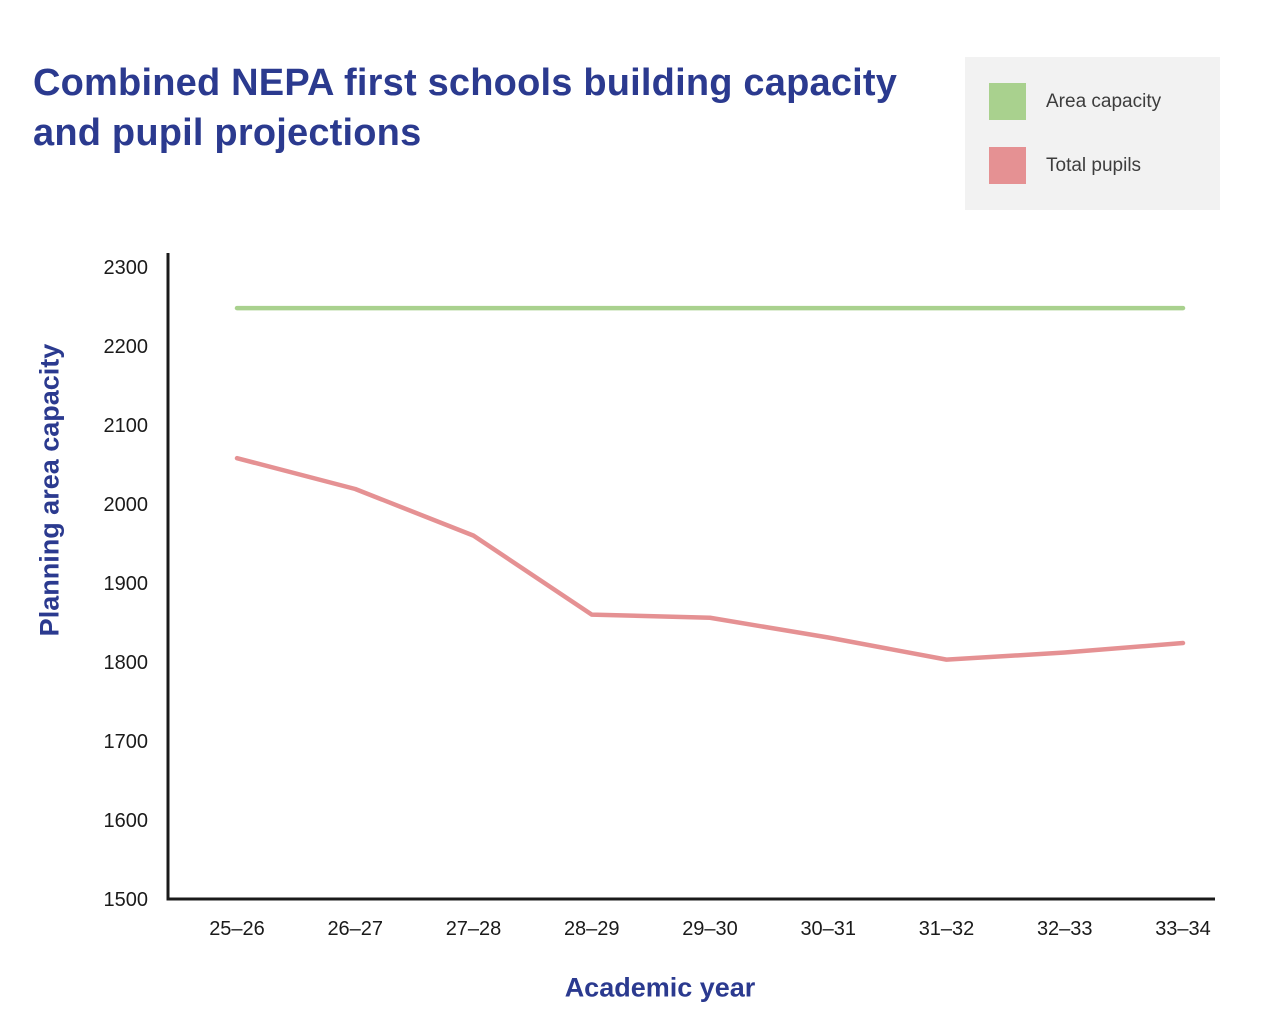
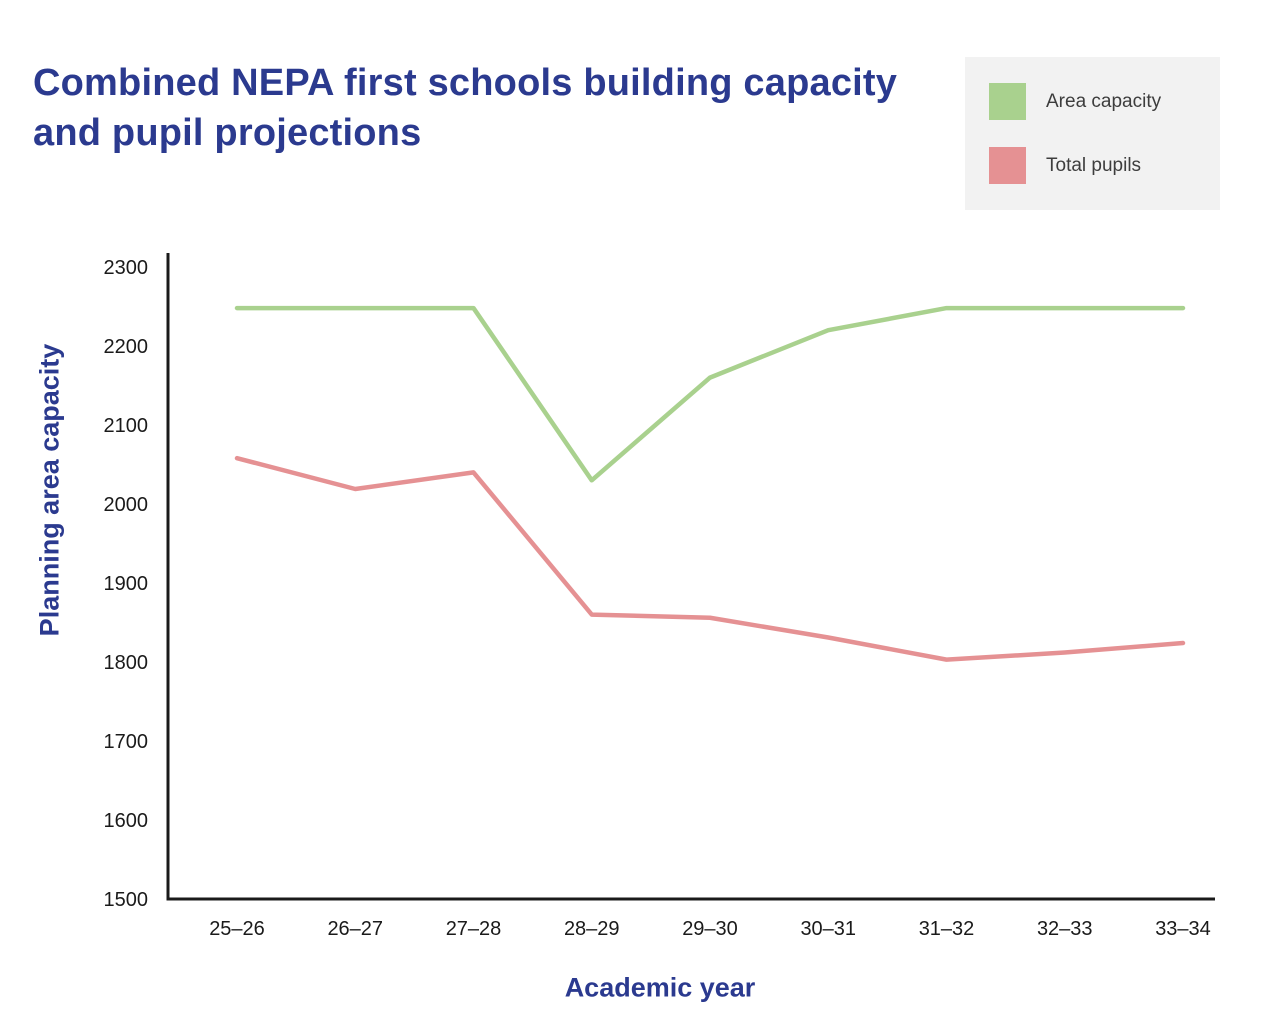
Total pupils/27–28: 1960 -> 2040
Area capacity/28–29: 2250 -> 2030
Area capacity/29–30: 2250 -> 2160
Area capacity/30–31: 2250 -> 2220
